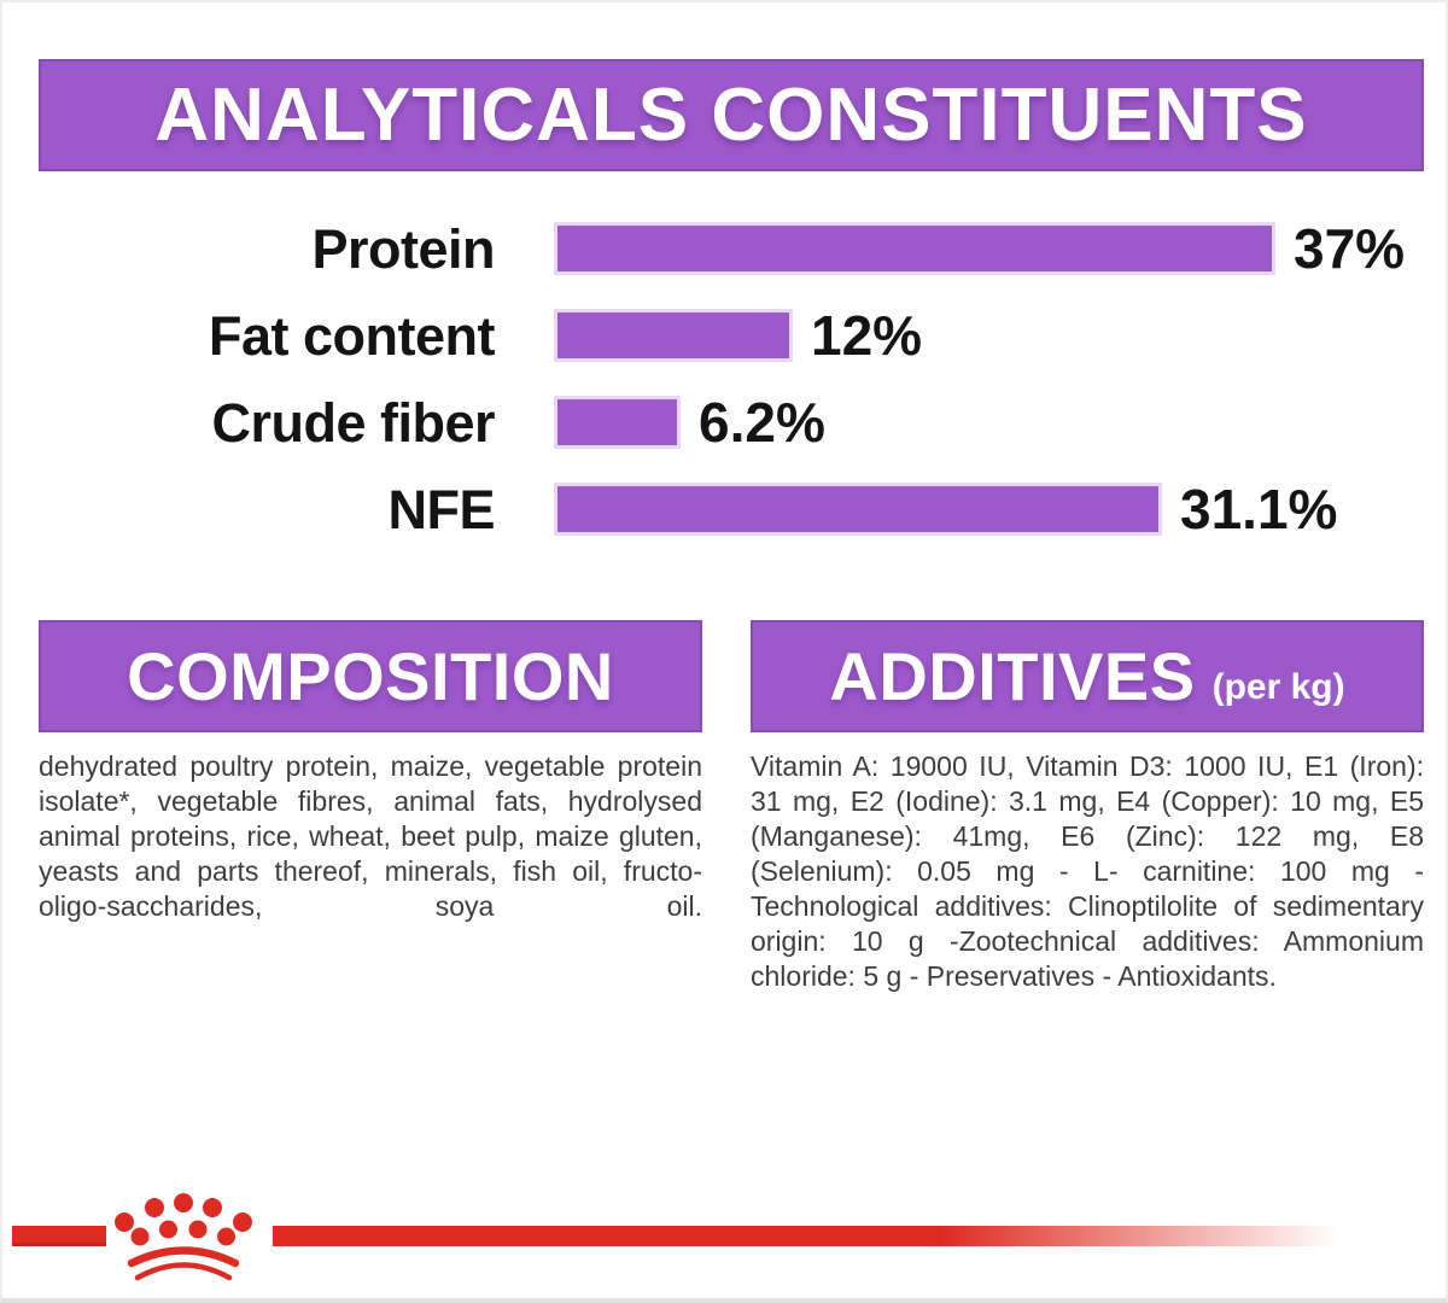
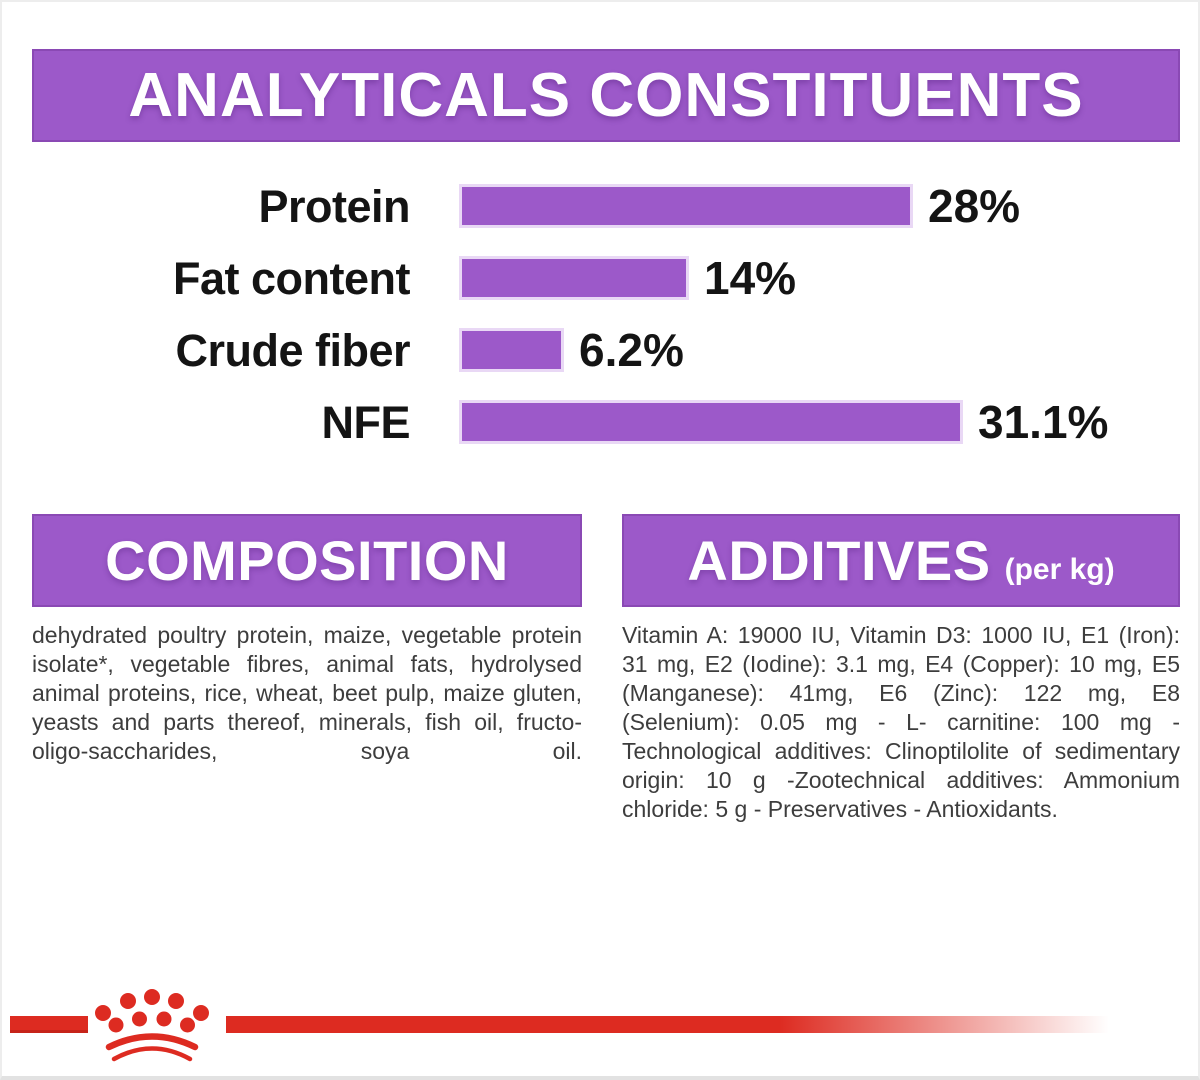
Protein: 37% -> 28%
Fat content: 12% -> 14%
